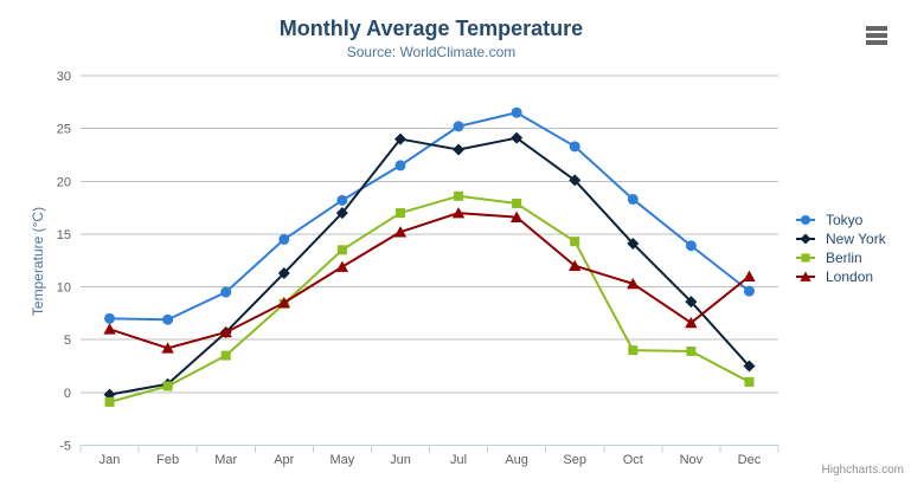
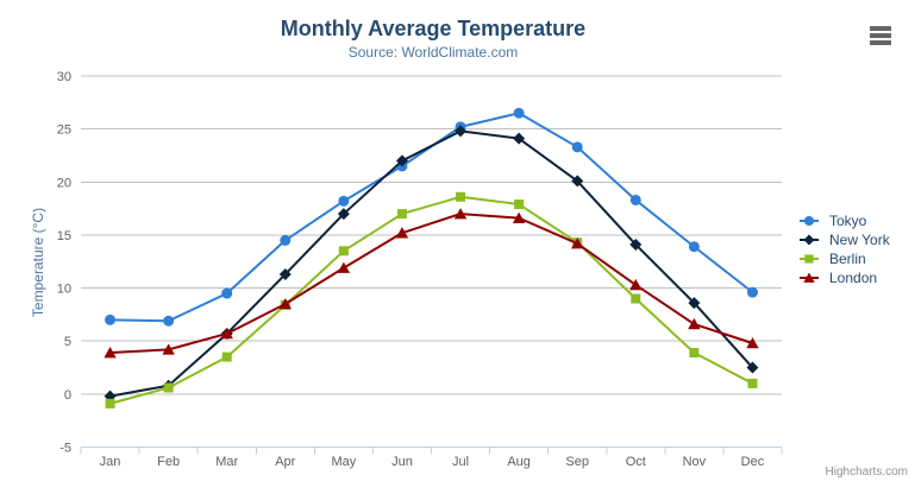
London/Jan: 6 -> 4
New York/Jun: 24 -> 22
New York/Jul: 23 -> 25
London/Sep: 12 -> 14
Berlin/Oct: 4 -> 9
London/Dec: 11 -> 5
